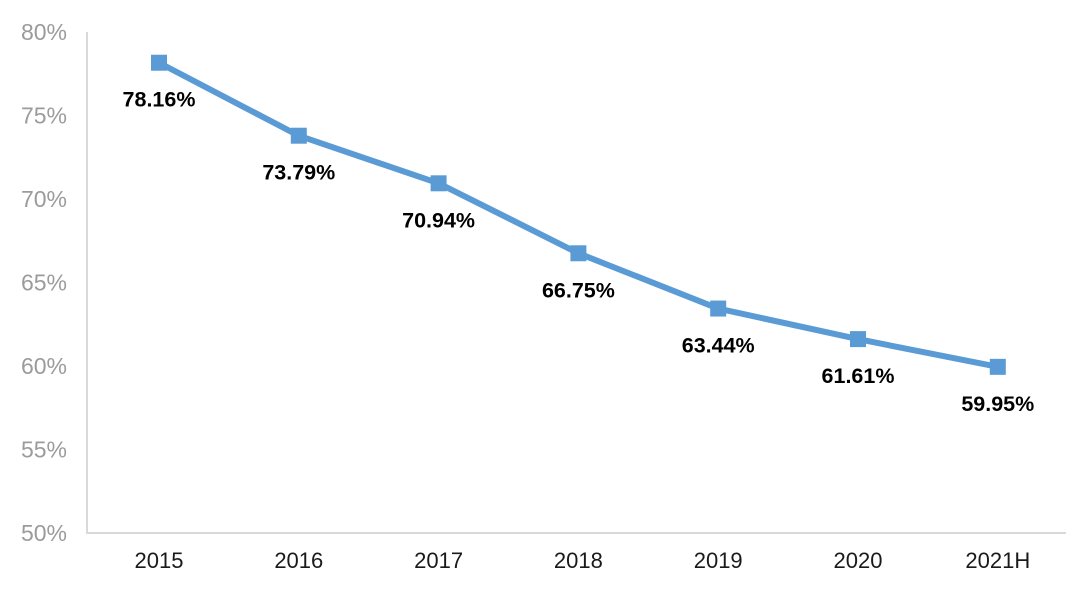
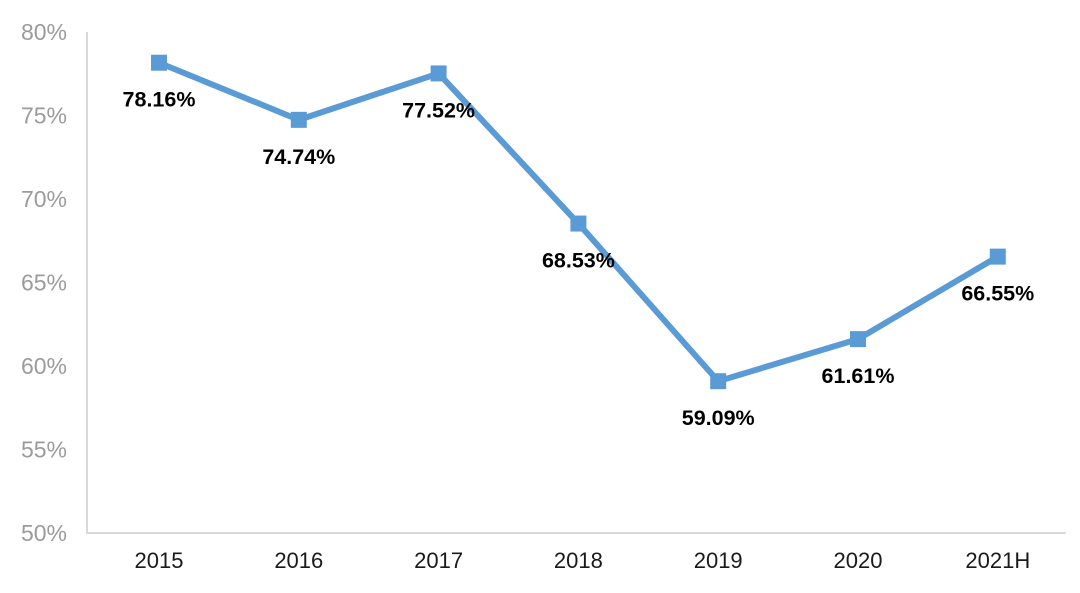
2016: 73.79% -> 74.74%
2017: 70.94% -> 77.52%
2018: 66.75% -> 68.53%
2019: 63.44% -> 59.09%
2021H: 59.95% -> 66.55%
